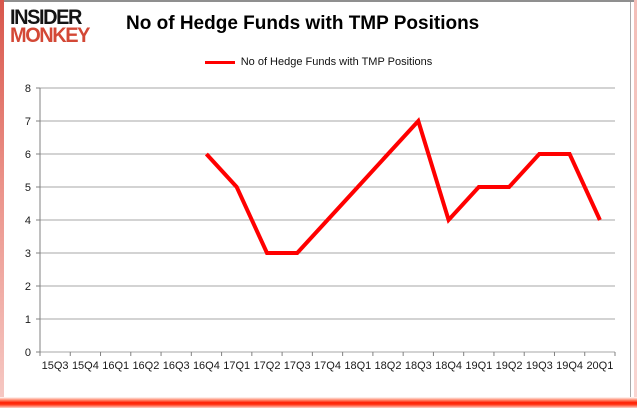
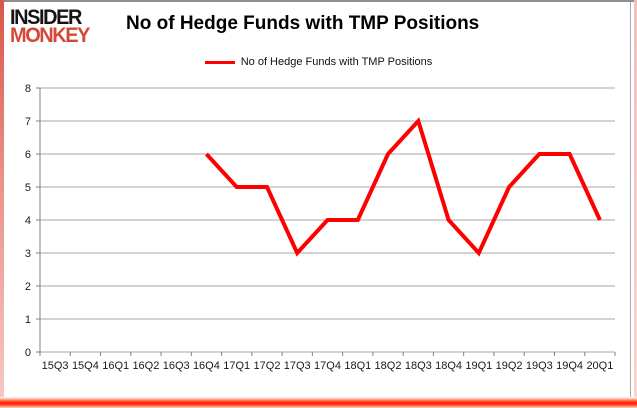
17Q2: 3 -> 5
18Q1: 5 -> 4
19Q1: 5 -> 3
